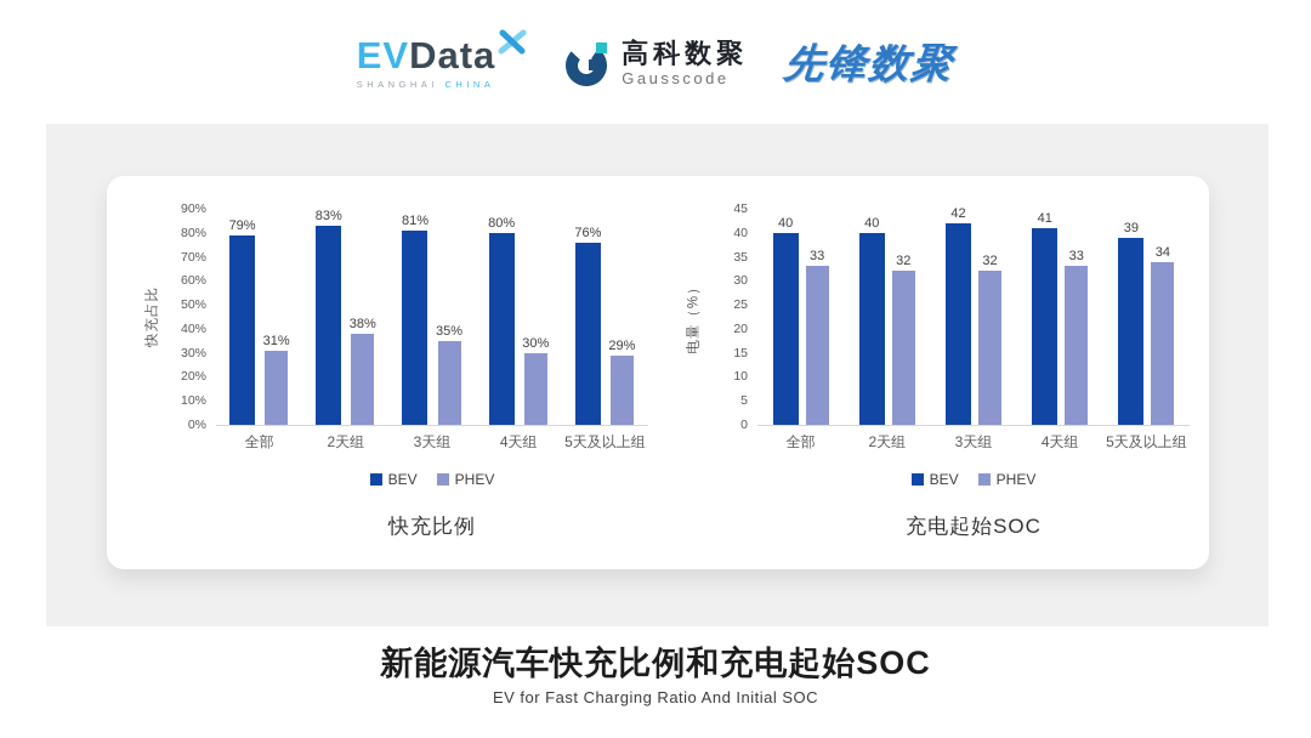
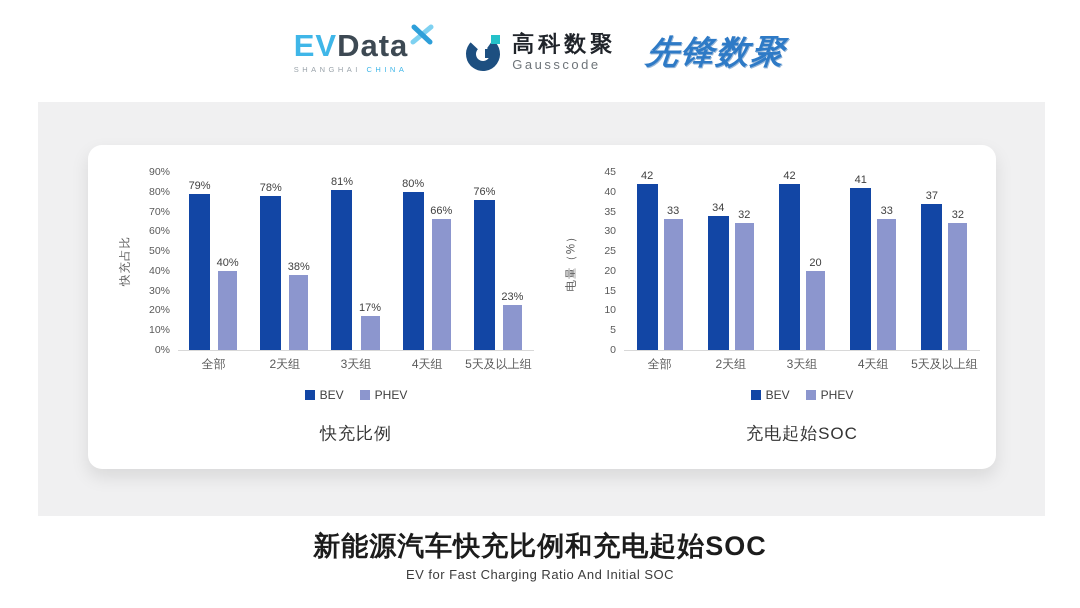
快充比例/PHEV/全部: 31% -> 40%
快充比例/BEV/2天组: 83% -> 78%
快充比例/PHEV/3天组: 35% -> 17%
快充比例/PHEV/4天组: 30% -> 66%
快充比例/PHEV/5天及以上组: 29% -> 23%
充电起始SOC/BEV/全部: 40 -> 42
充电起始SOC/BEV/2天组: 40 -> 34
充电起始SOC/PHEV/3天组: 32 -> 20
充电起始SOC/BEV/5天及以上组: 39 -> 37
充电起始SOC/PHEV/5天及以上组: 34 -> 32
